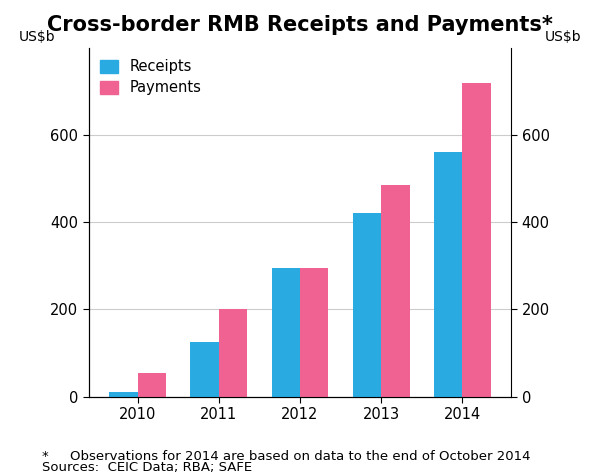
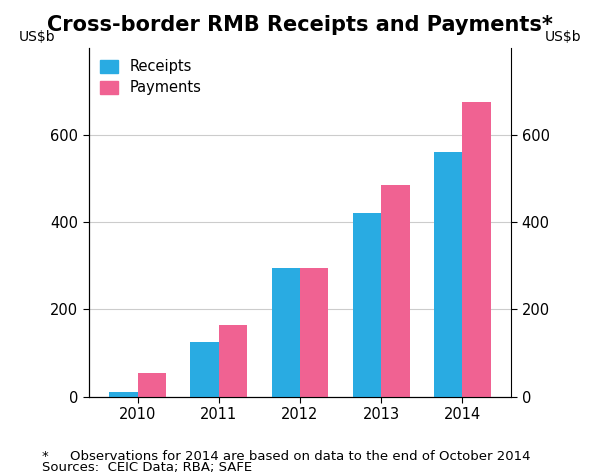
Payments/2011: 200 -> 165
Payments/2014: 720 -> 675
